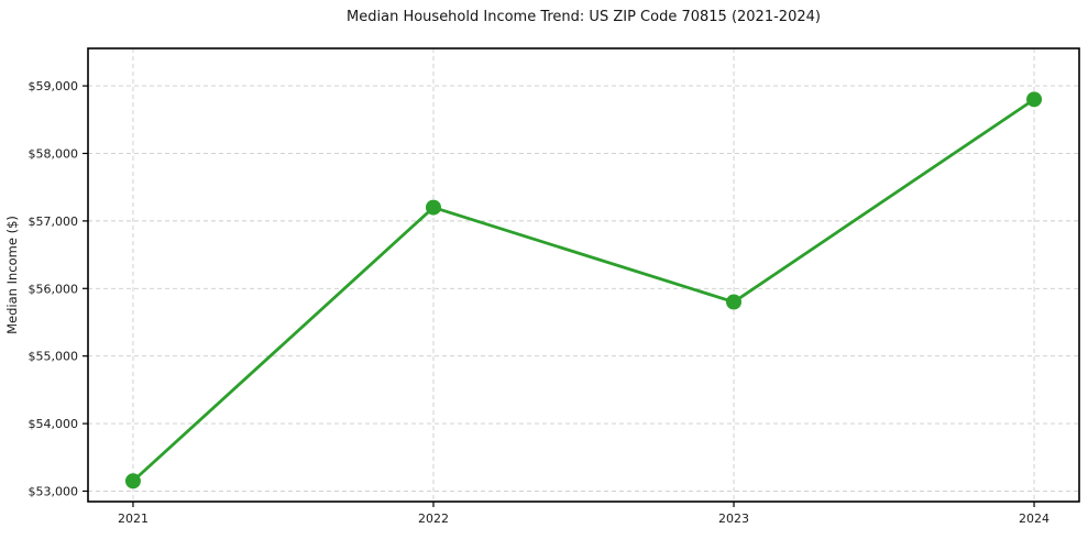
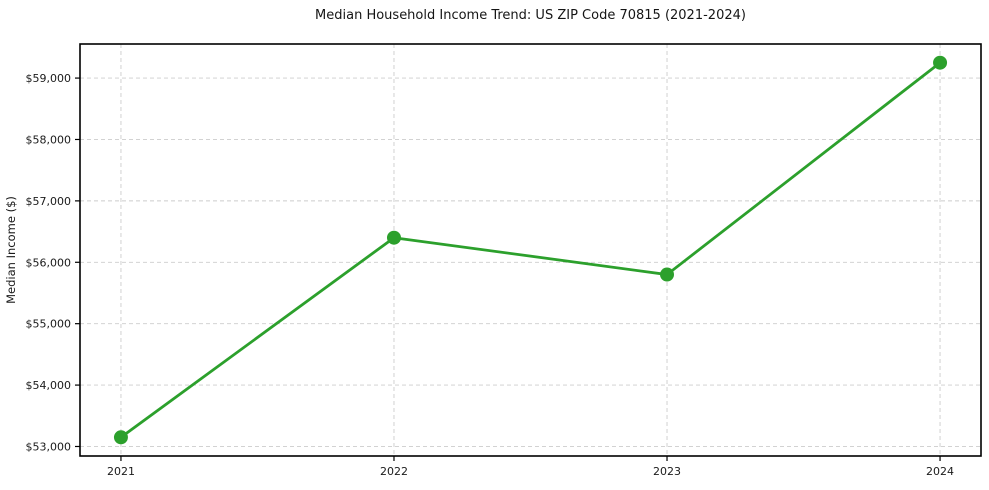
2022: $57200 -> $56400
2024: $58800 -> $59200
